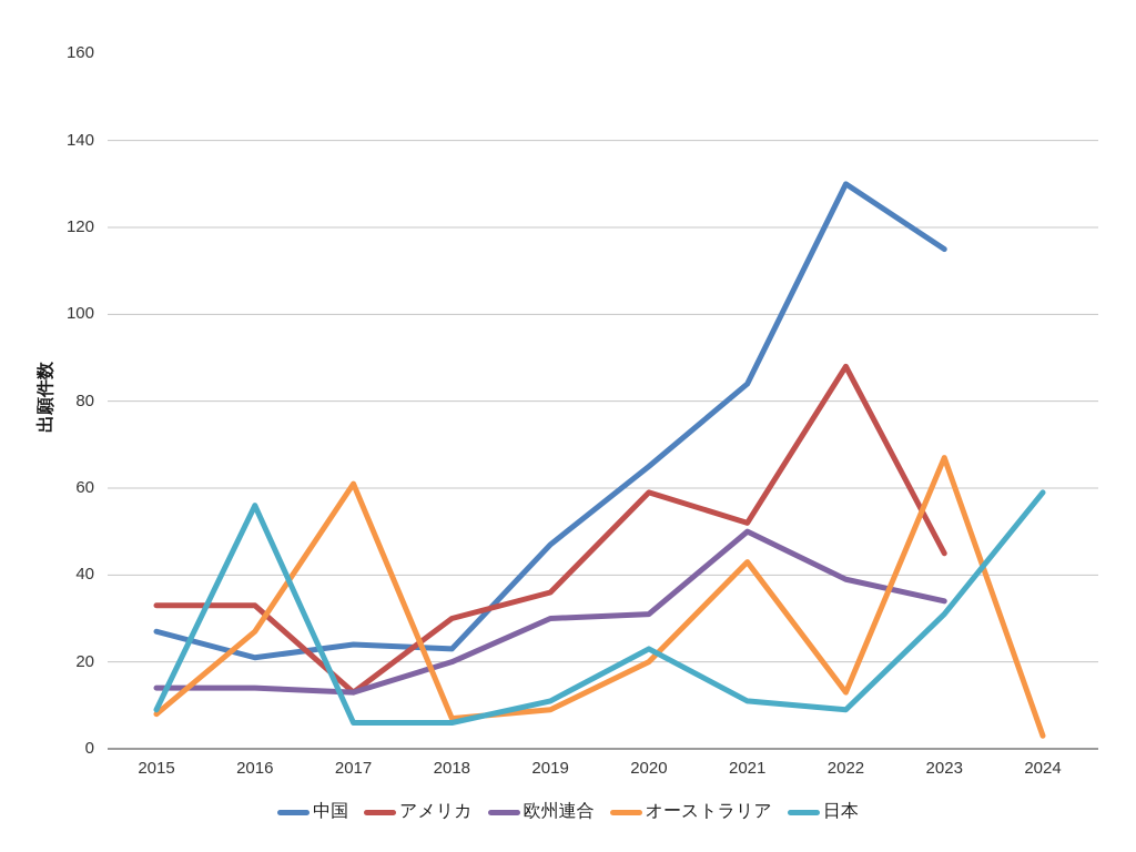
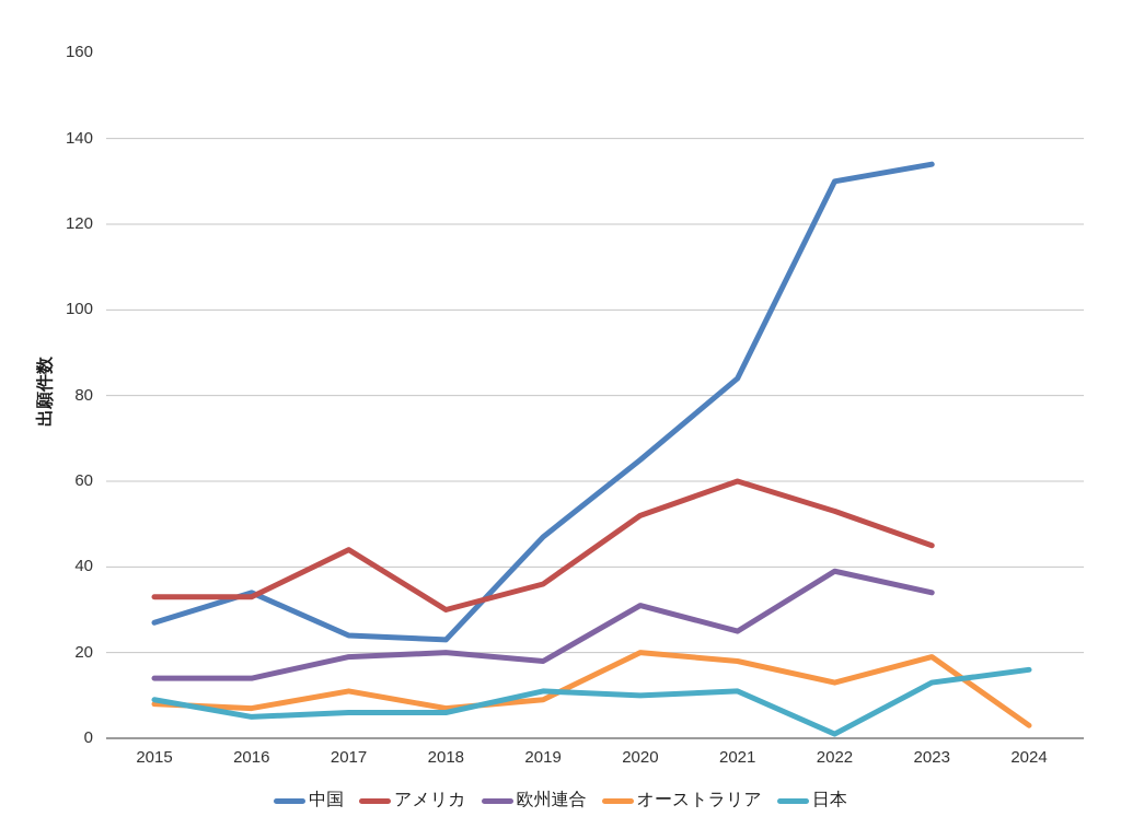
中国/2016: 21 -> 34
オーストラリア/2016: 27 -> 7
日本/2016: 56 -> 5
アメリカ/2017: 13 -> 44
欧州連合/2017: 13 -> 19
オーストラリア/2017: 61 -> 11
欧州連合/2019: 30 -> 18
アメリカ/2020: 59 -> 52
日本/2020: 23 -> 10
アメリカ/2021: 52 -> 60
欧州連合/2021: 50 -> 25
オーストラリア/2021: 43 -> 18
アメリカ/2022: 88 -> 53
日本/2022: 9 -> 1
中国/2023: 115 -> 134
オーストラリア/2023: 67 -> 19
日本/2023: 31 -> 13
日本/2024: 59 -> 16
